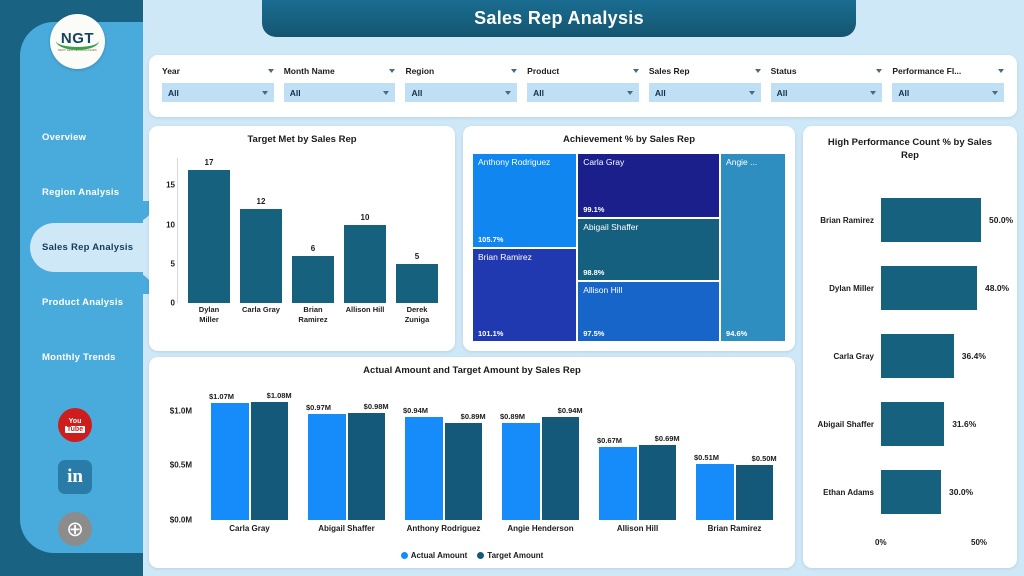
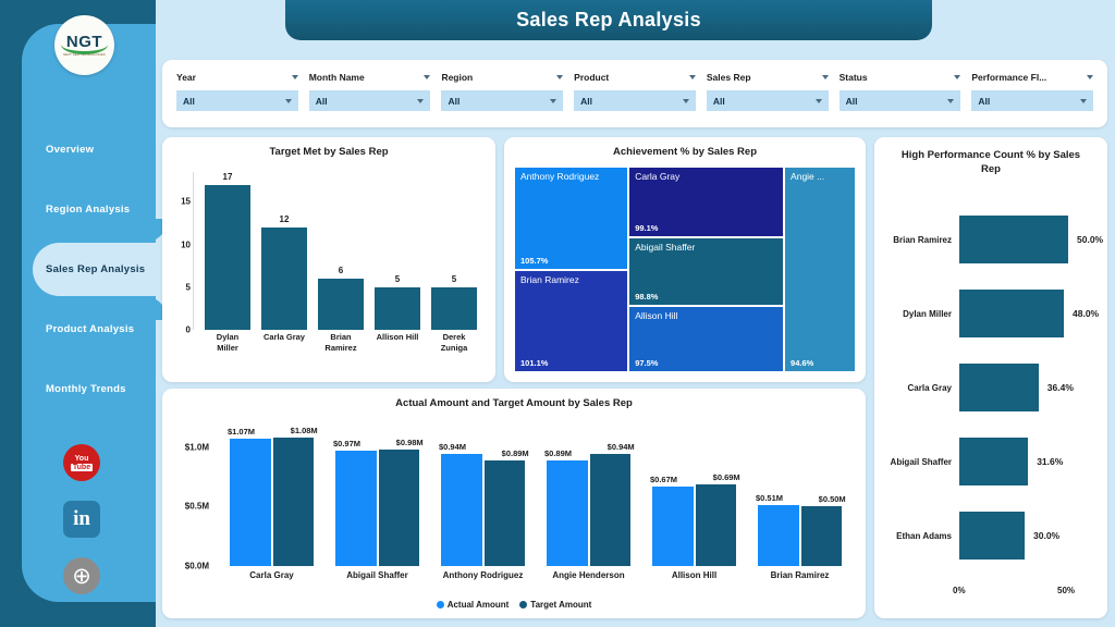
Target Met by Sales Rep/Allison Hill: 10 -> 5
